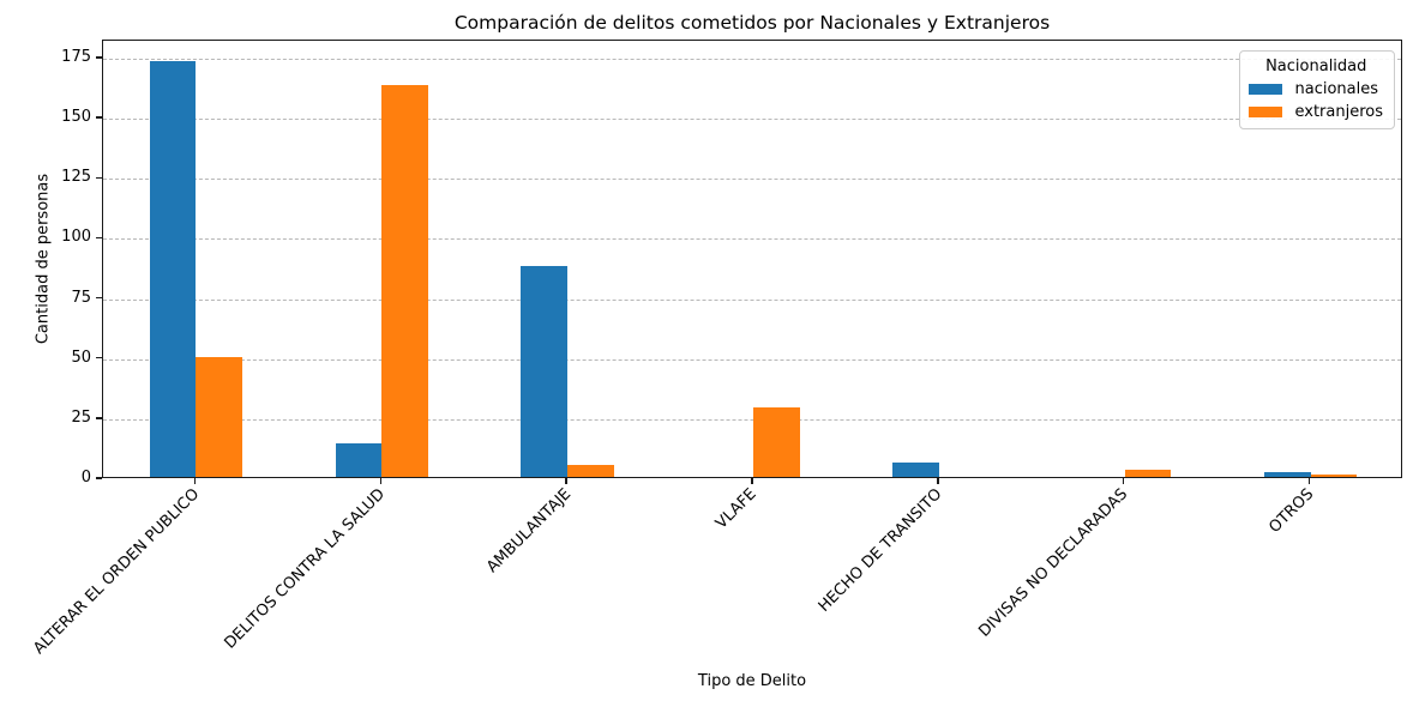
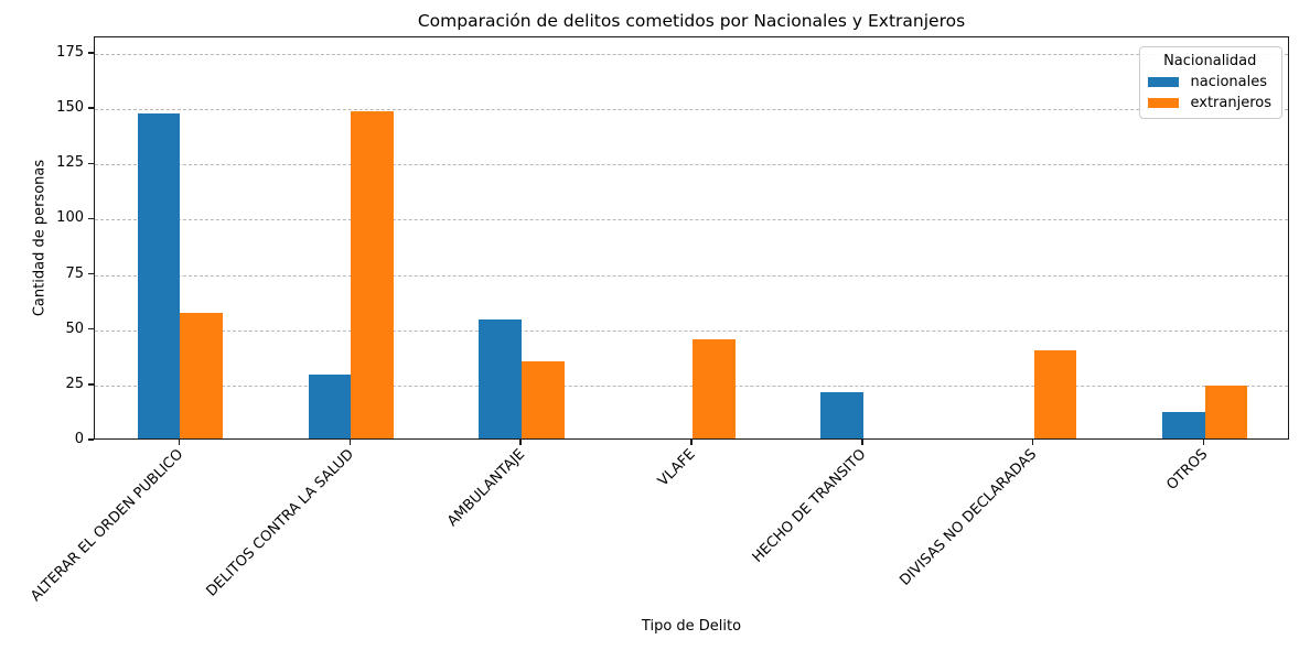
nacionales/ALTERAR EL ORDEN PUBLICO: 174 -> 148
extranjeros/ALTERAR EL ORDEN PUBLICO: 50 -> 57
nacionales/DELITOS CONTRA LA SALUD: 14 -> 29
extranjeros/DELITOS CONTRA LA SALUD: 164 -> 149
nacionales/AMBULANTAJE: 88 -> 54
extranjeros/AMBULANTAJE: 5 -> 35
extranjeros/VLAFE: 29 -> 45
nacionales/HECHO DE TRANSITO: 6 -> 21
extranjeros/DIVISAS NO DECLARADAS: 3 -> 40
nacionales/OTROS: 2 -> 12
extranjeros/OTROS: 1 -> 24
